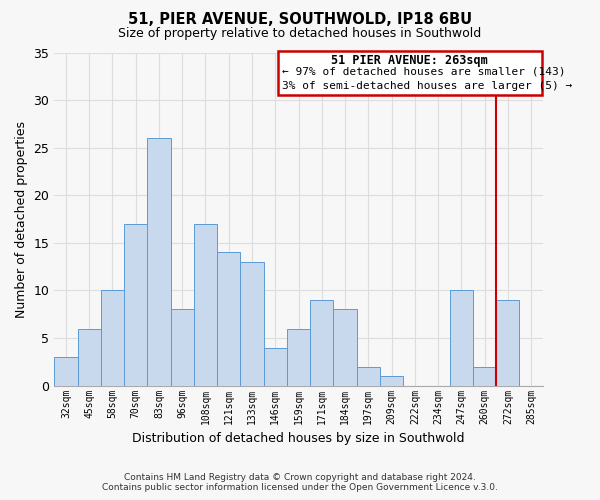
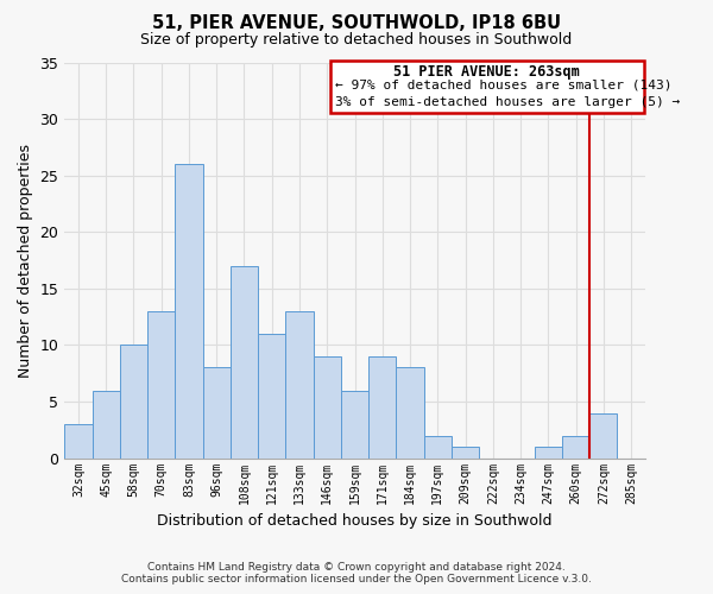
70sqm: 17 -> 13
121sqm: 14 -> 11
146sqm: 4 -> 9
247sqm: 10 -> 1
272sqm: 9 -> 4
